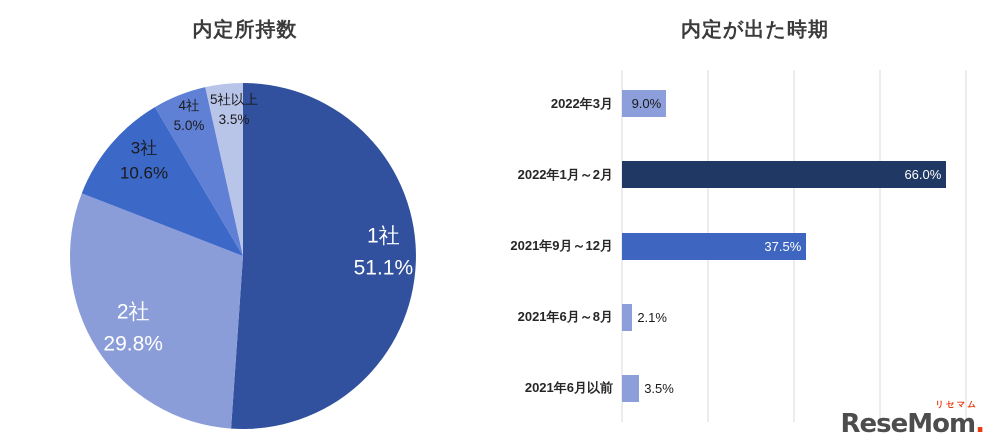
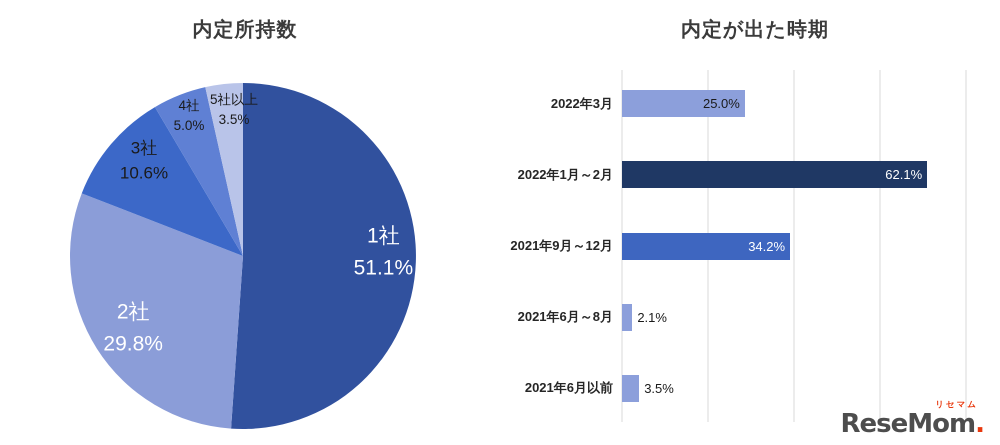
内定が出た時期/2022年3月: 9.0% -> 25.0%
内定が出た時期/2022年1月～2月: 66.0% -> 62.1%
内定が出た時期/2021年9月～12月: 37.5% -> 34.2%
